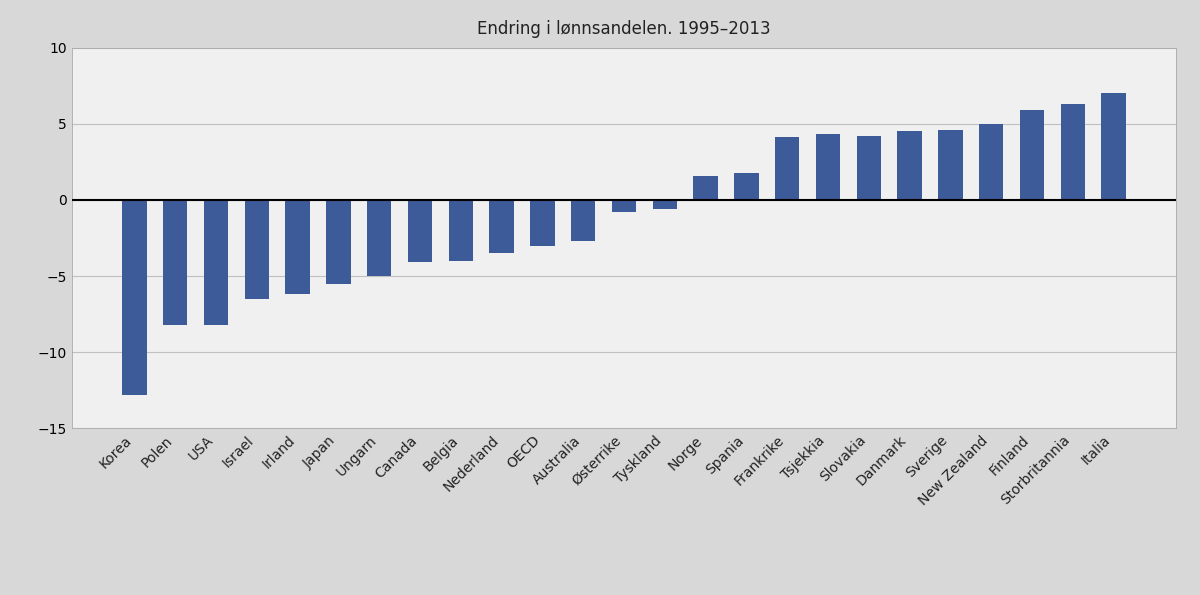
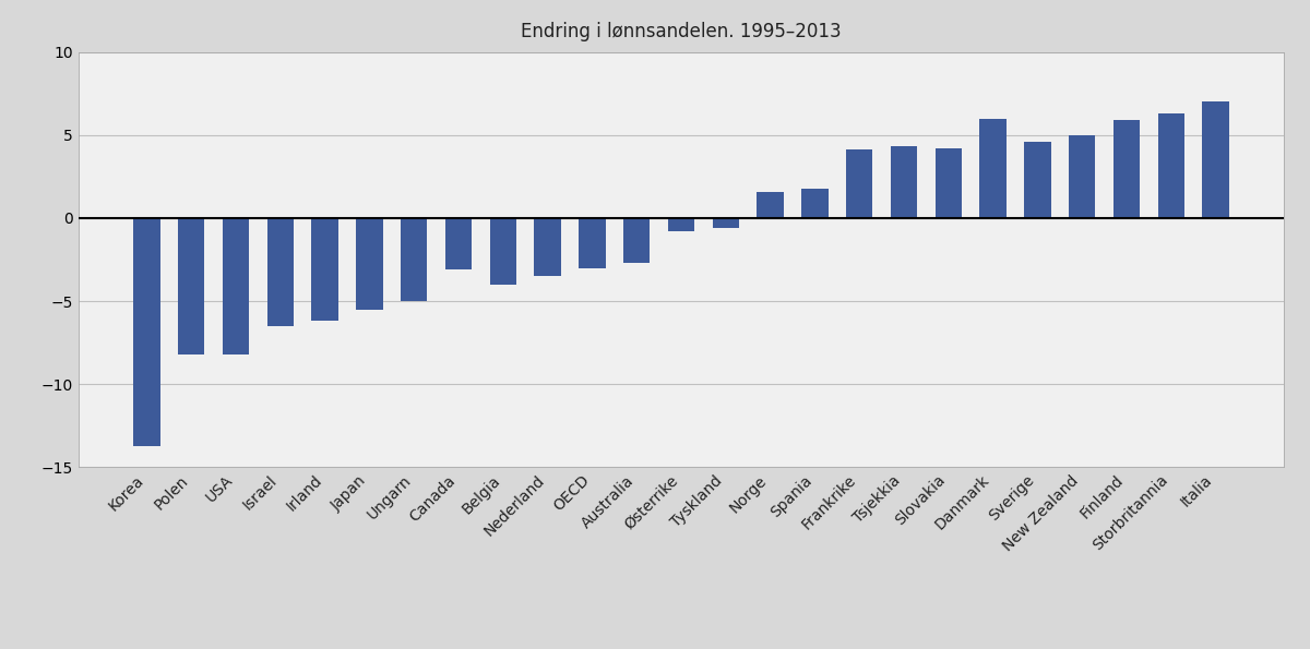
Korea: -12.8 -> -13.7
Canada: -4.1 -> -3.1
Danmark: 4.5 -> 6.0
